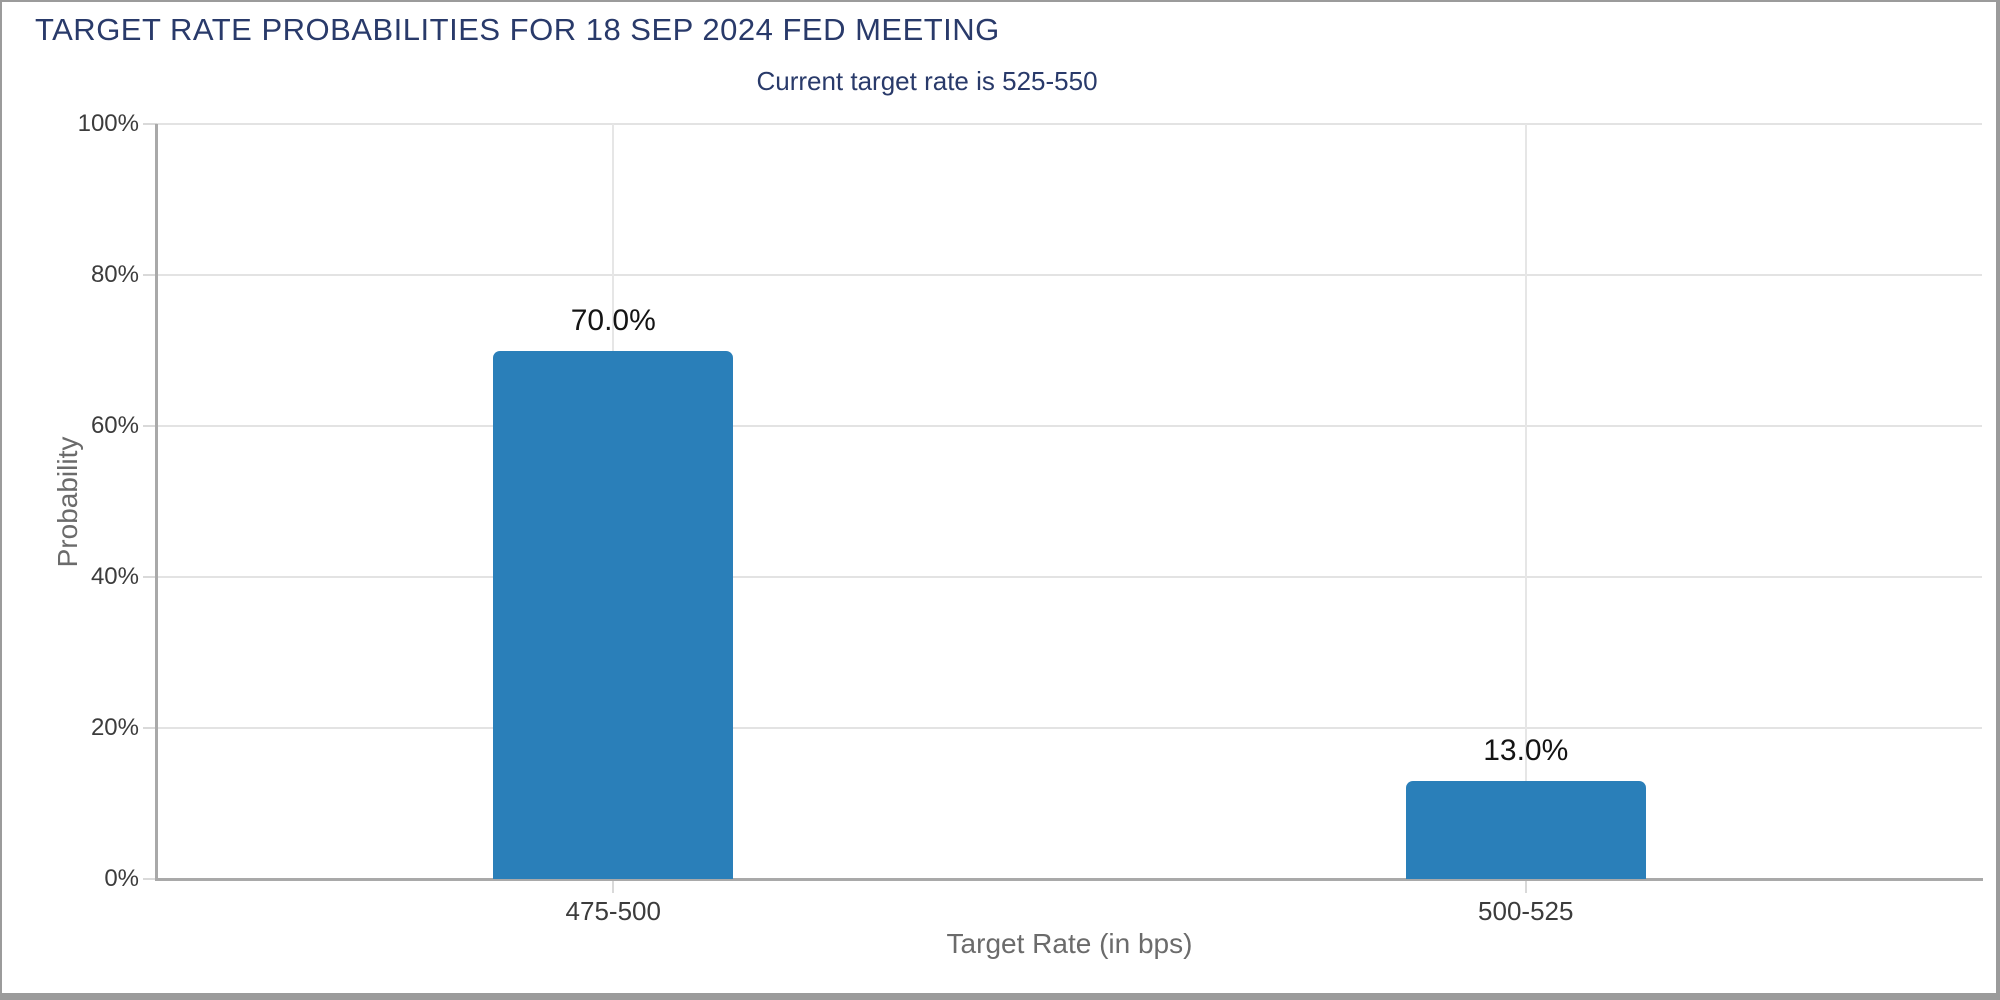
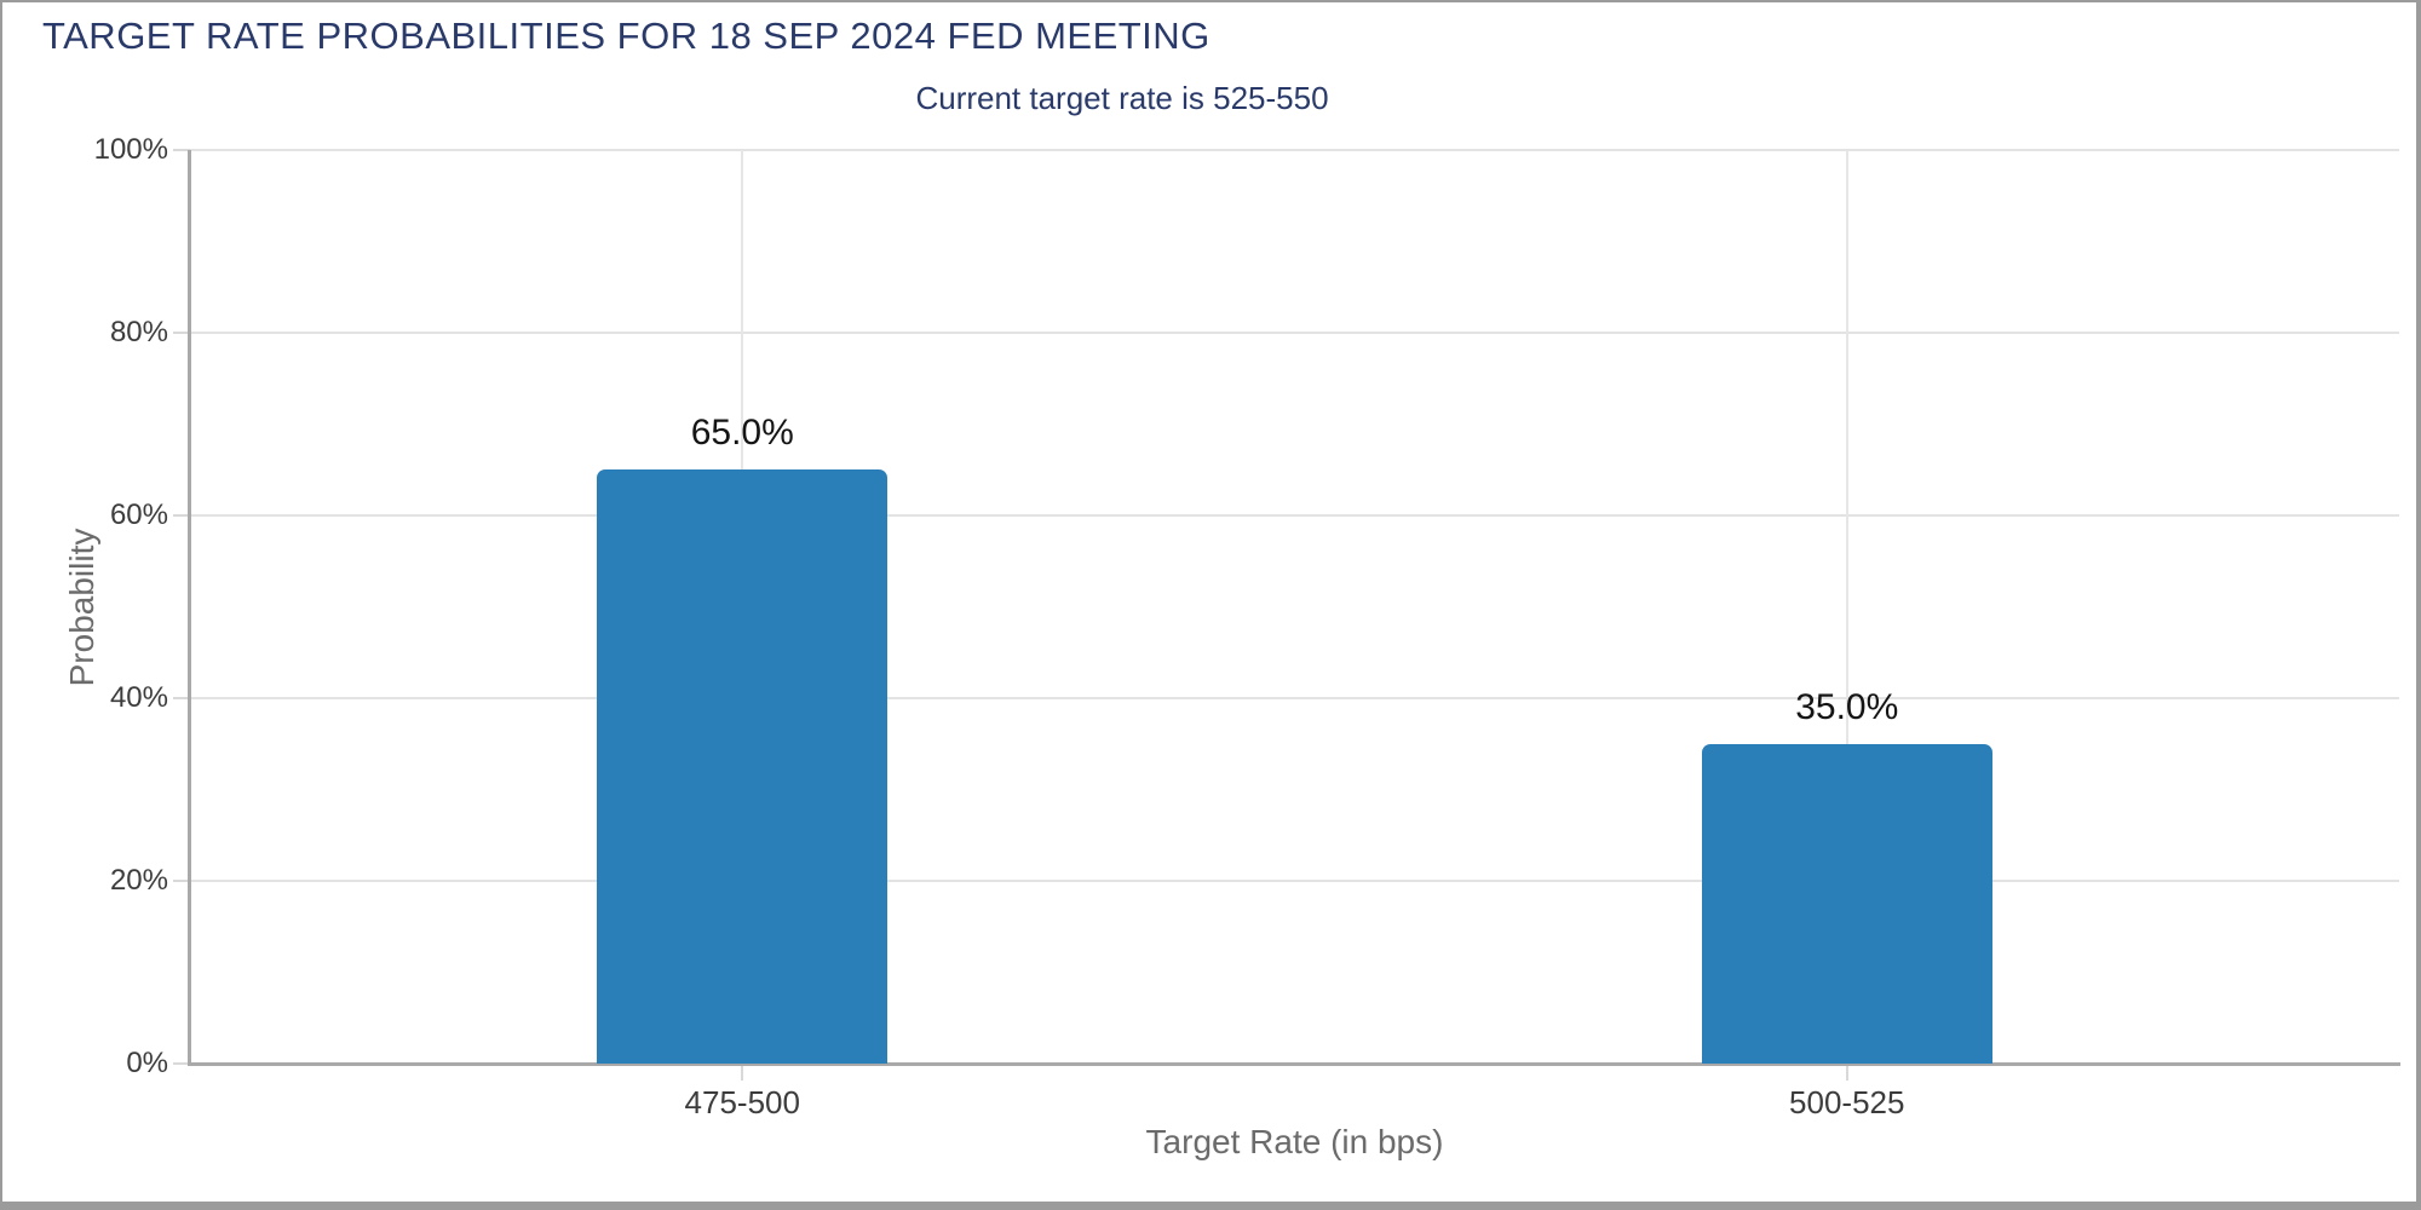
475-500: 70.0% -> 65.0%
500-525: 13.0% -> 35.0%
